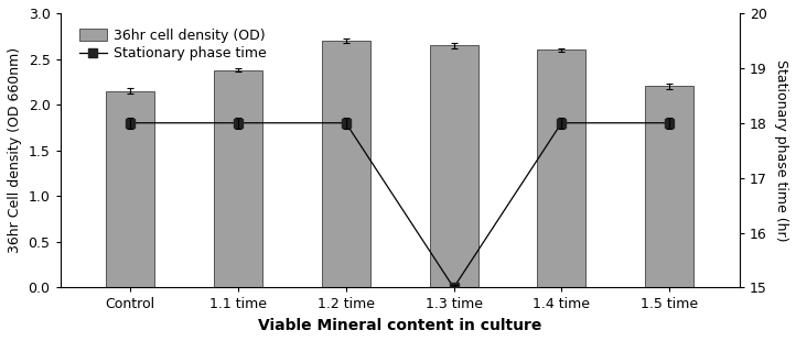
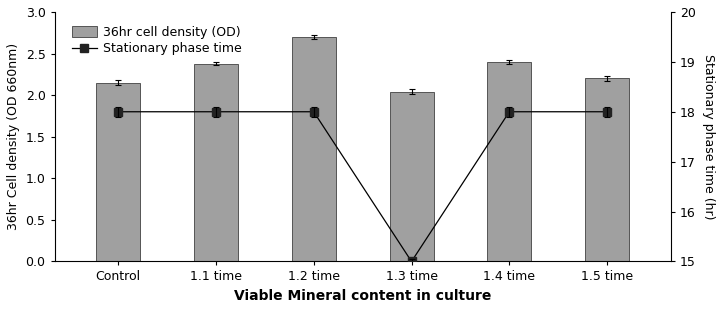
36hr cell density (OD)/1.3 time: 2.65 -> 2.04
36hr cell density (OD)/1.4 time: 2.60 -> 2.40
